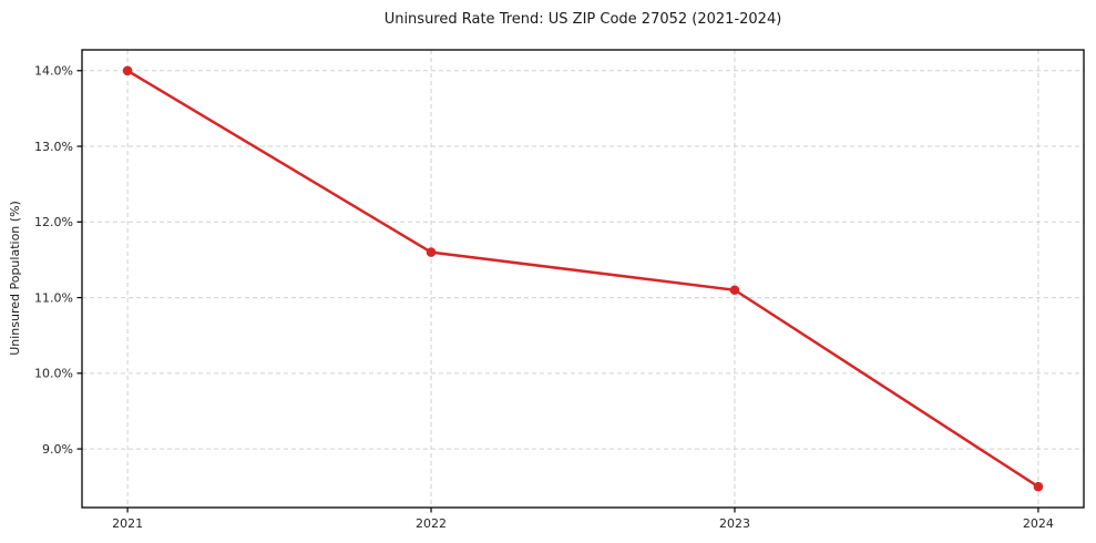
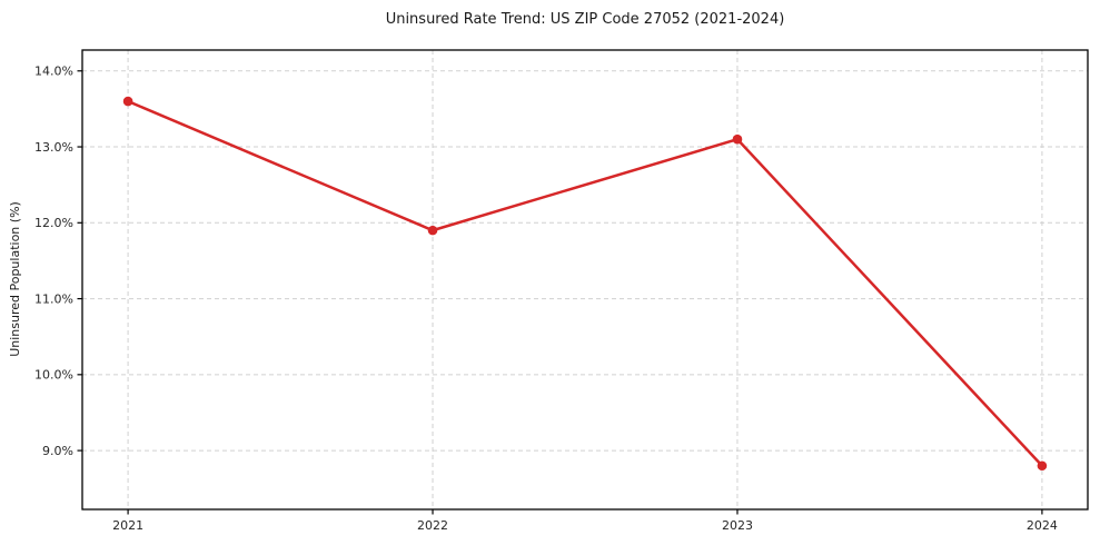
2021: 14.0% -> 13.6%
2022: 11.6% -> 11.9%
2023: 11.1% -> 13.1%
2024: 8.5% -> 8.8%
